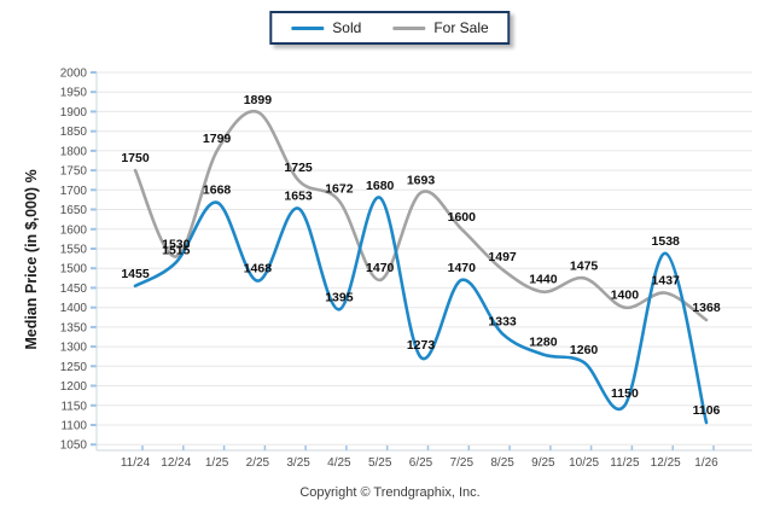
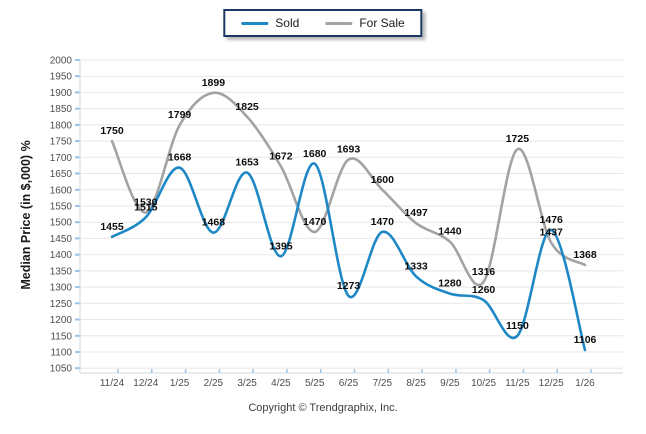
For Sale/3/25: 1725 -> 1825
For Sale/10/25: 1475 -> 1316
For Sale/11/25: 1400 -> 1725
Sold/12/25: 1538 -> 1476
